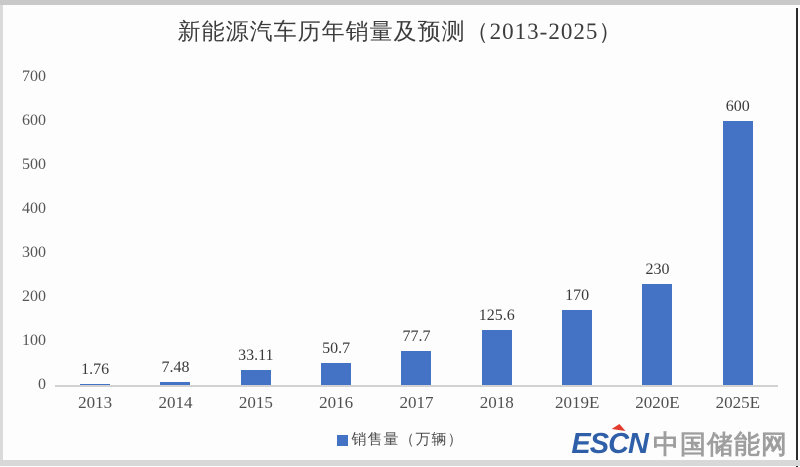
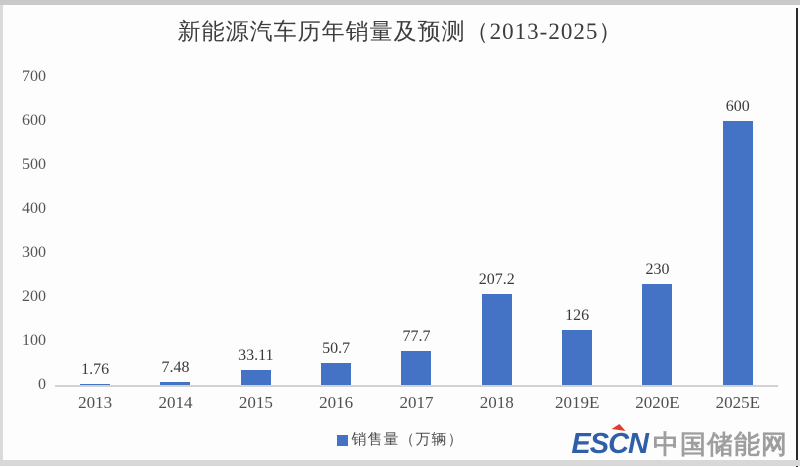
2018: 125.6 -> 207.2
2019E: 170 -> 126
